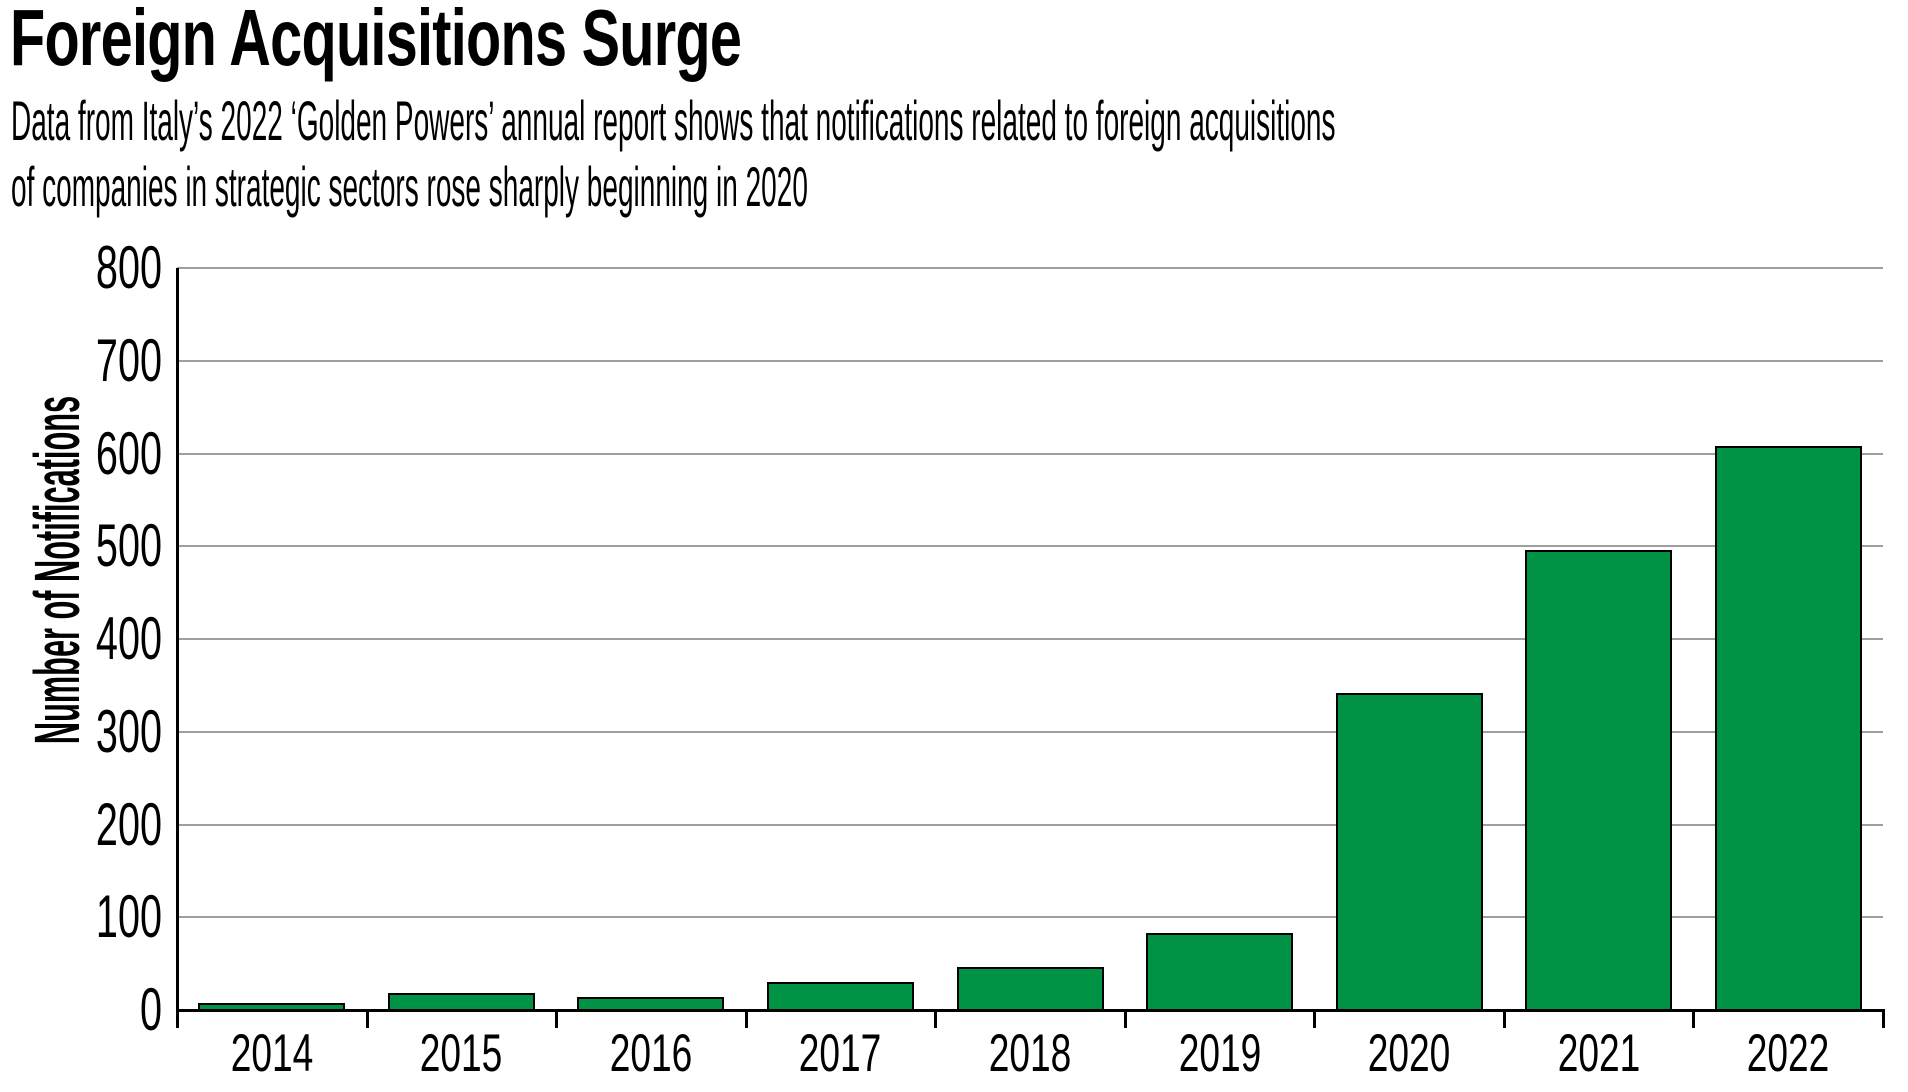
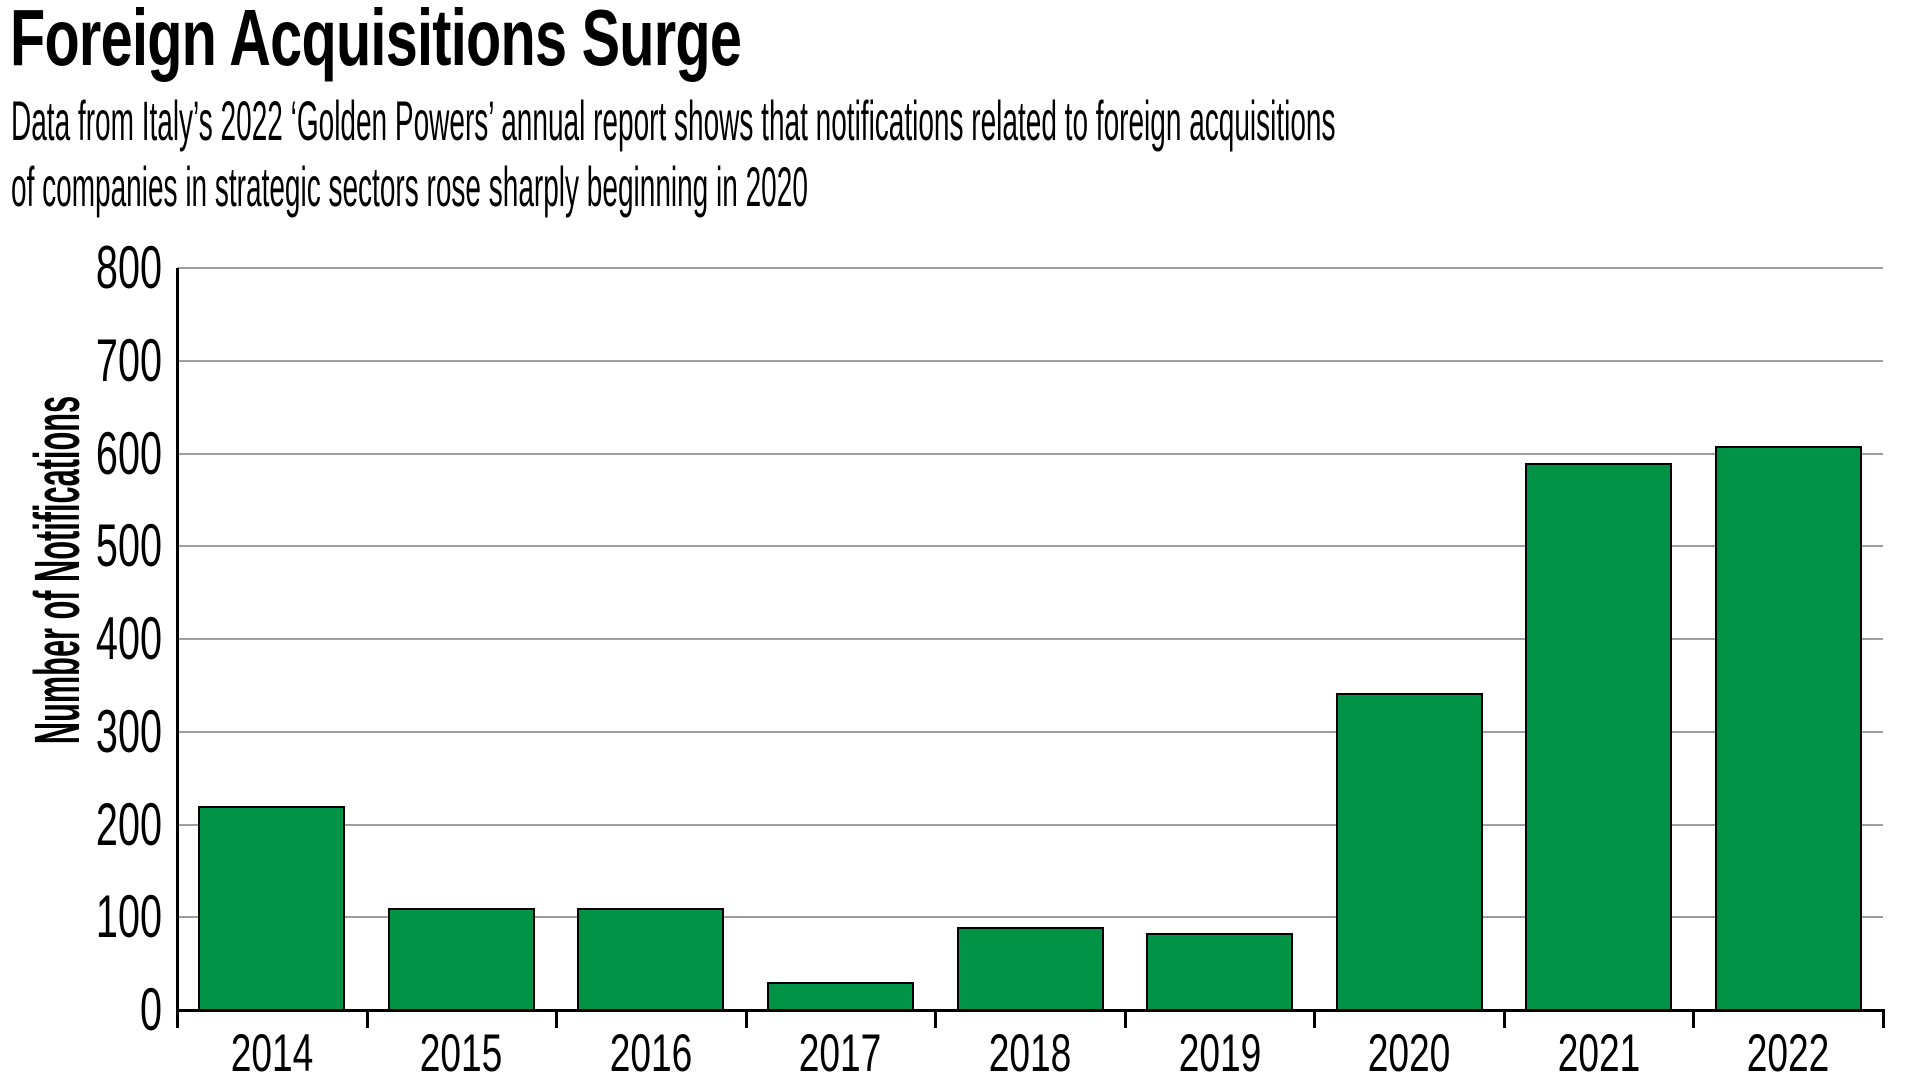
2014: 10 -> 220
2015: 20 -> 110
2016: 10 -> 110
2018: 50 -> 90
2021: 500 -> 590
